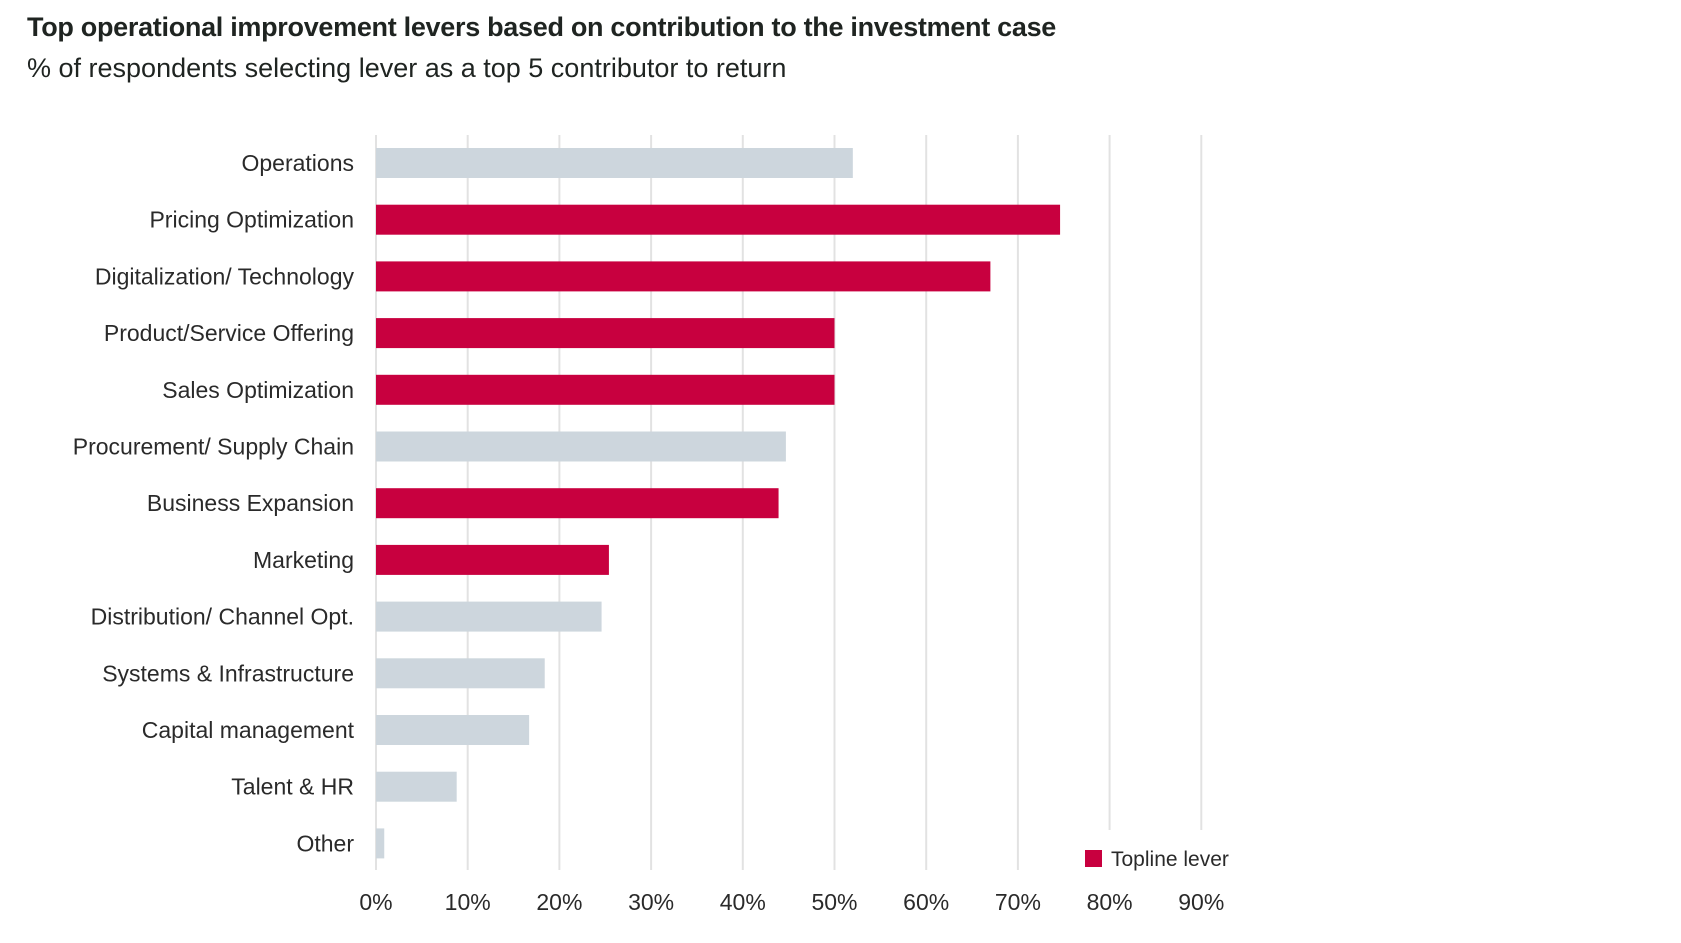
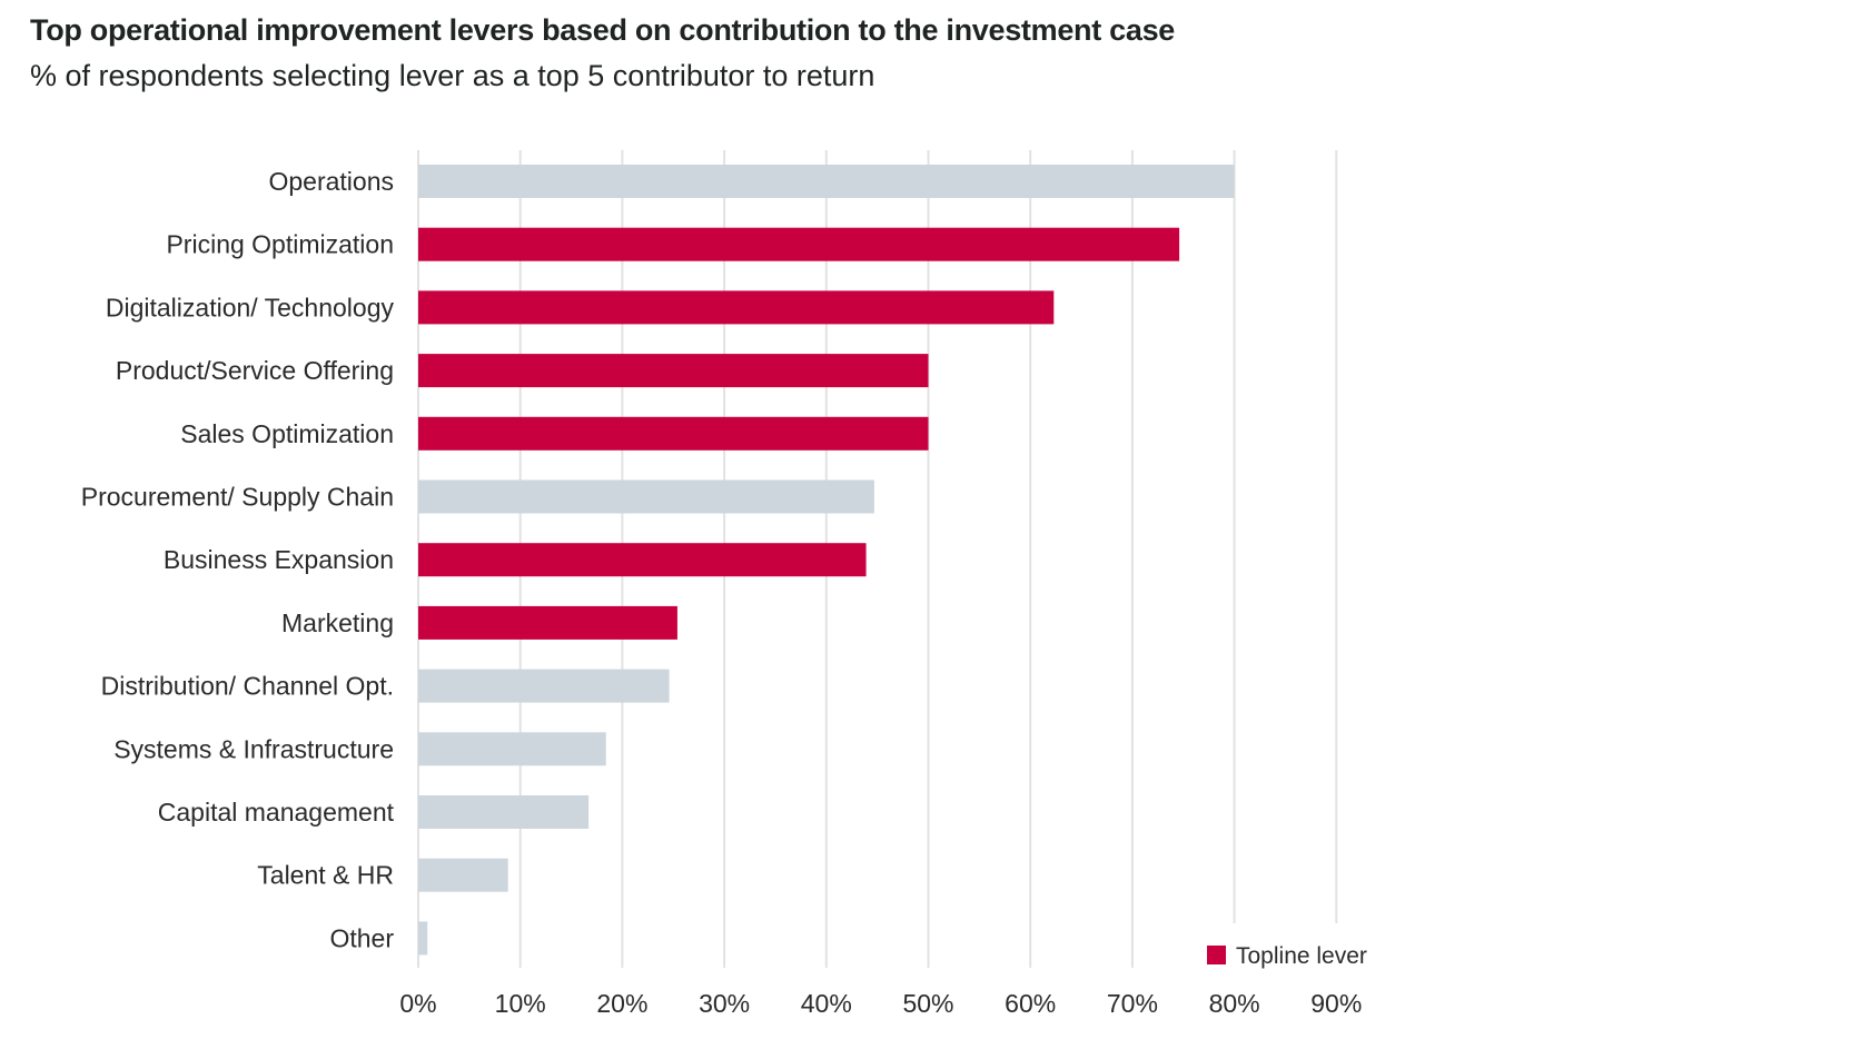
Operations: 52% -> 80%
Digitalization/ Technology: 67% -> 62%
